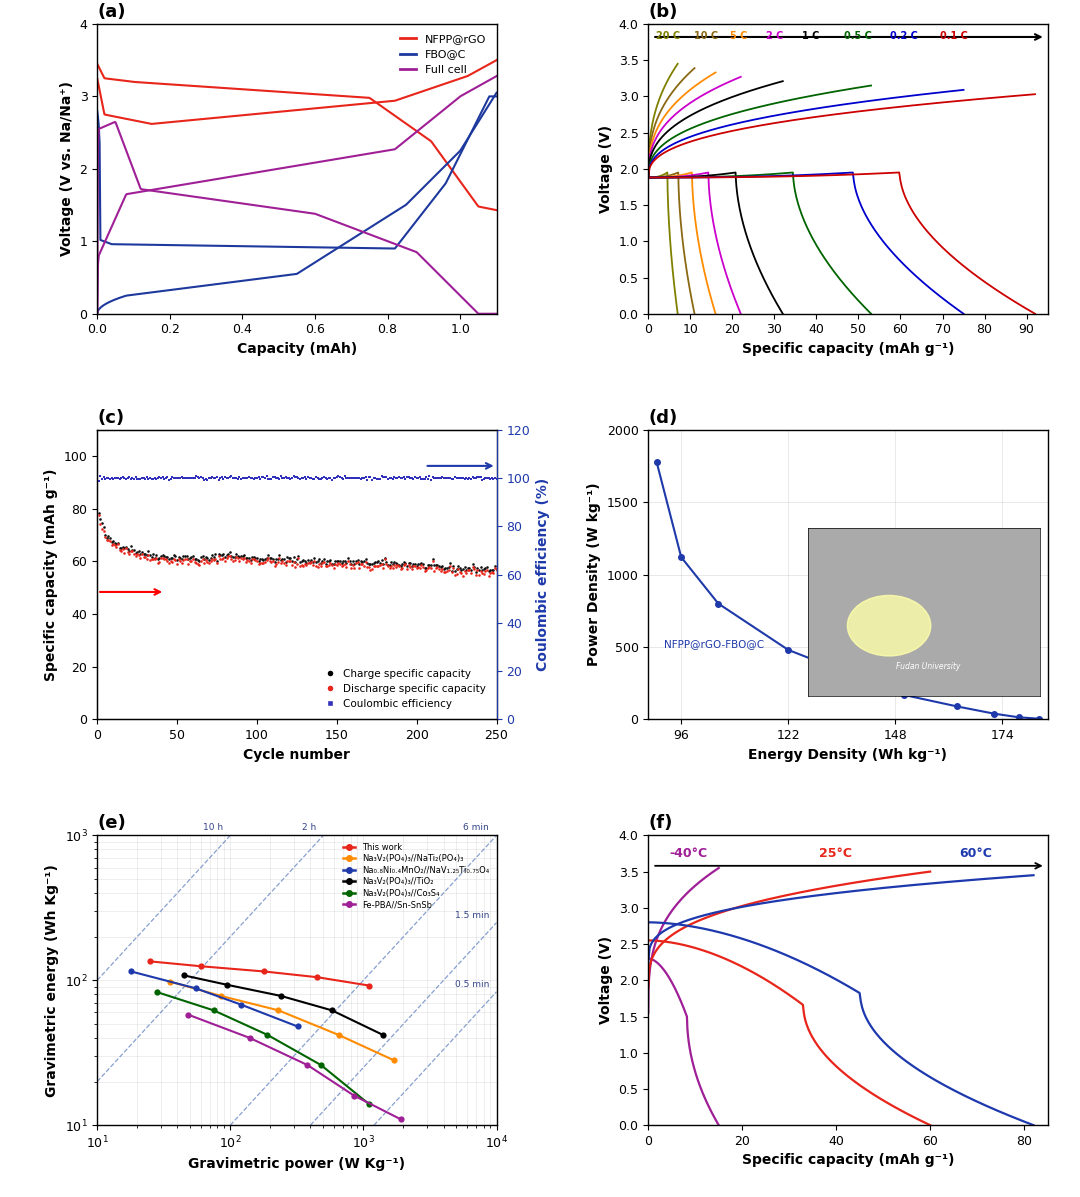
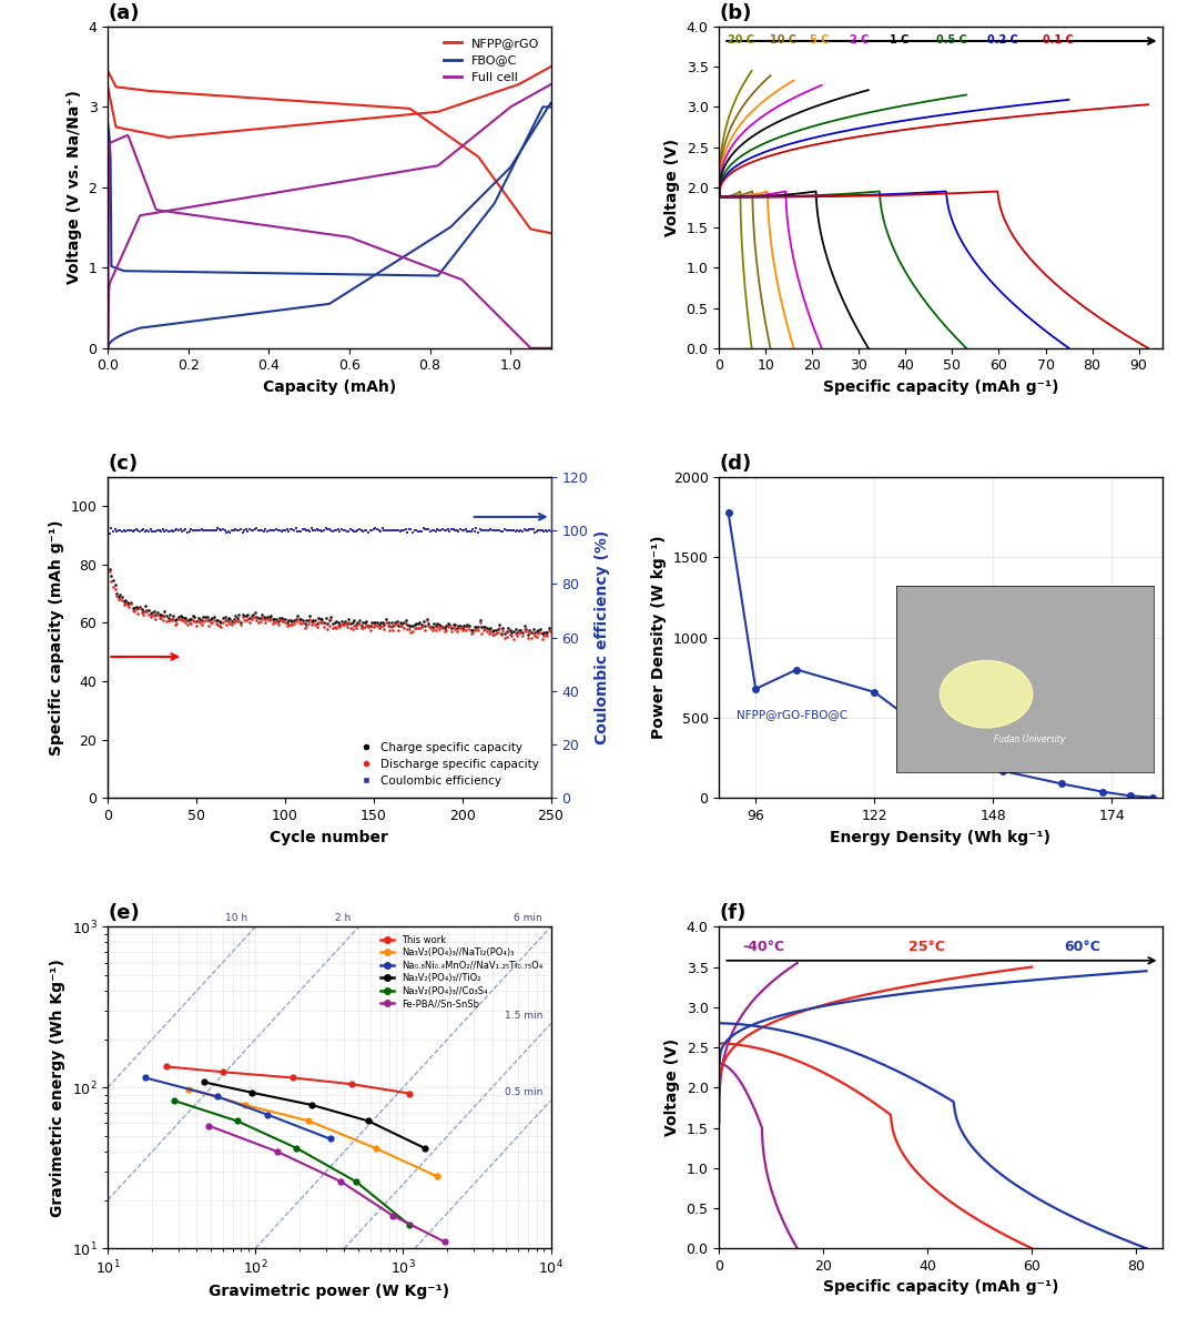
96: 1120 -> 680
122: 480 -> 660
